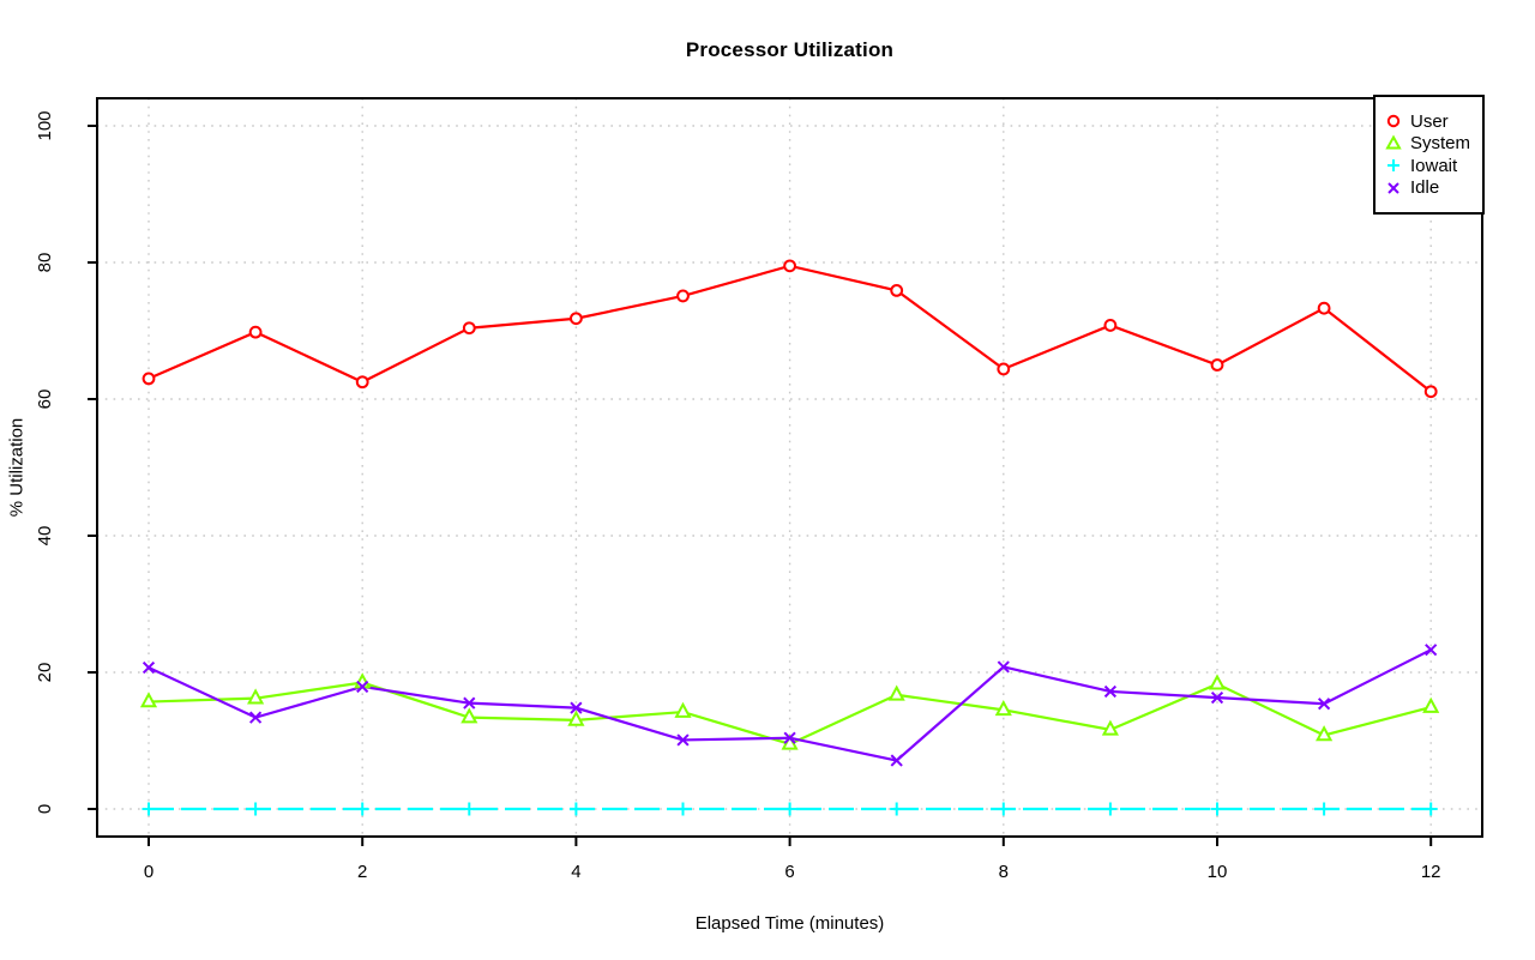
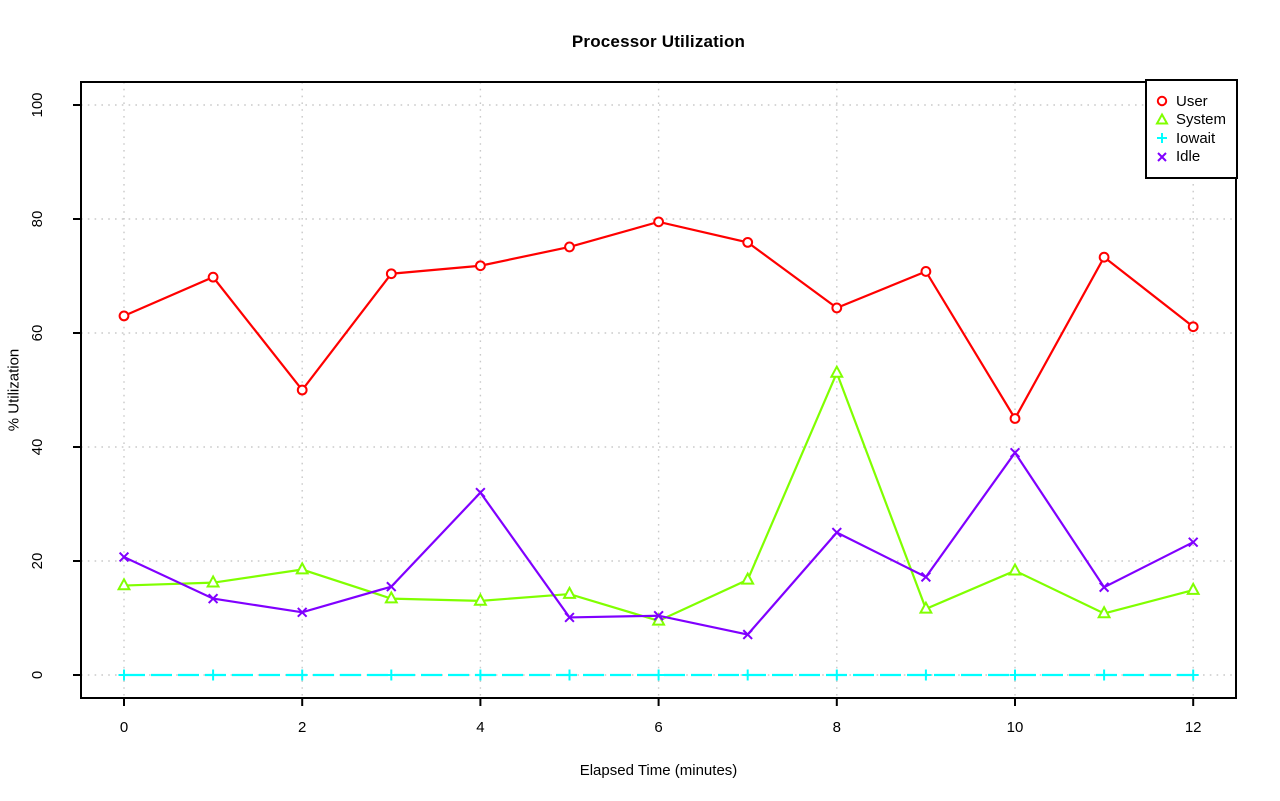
User/2: 62 -> 50
Idle/2: 18 -> 11
Idle/4: 15 -> 32
System/8: 14 -> 53
Idle/8: 21 -> 25
User/10: 65 -> 45
Idle/10: 16 -> 39
